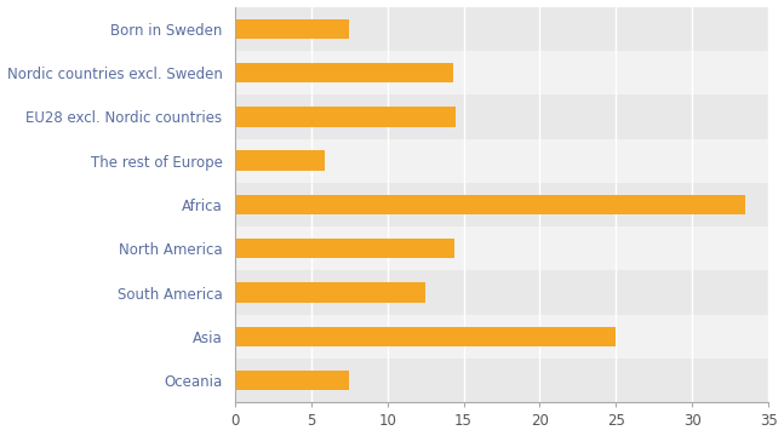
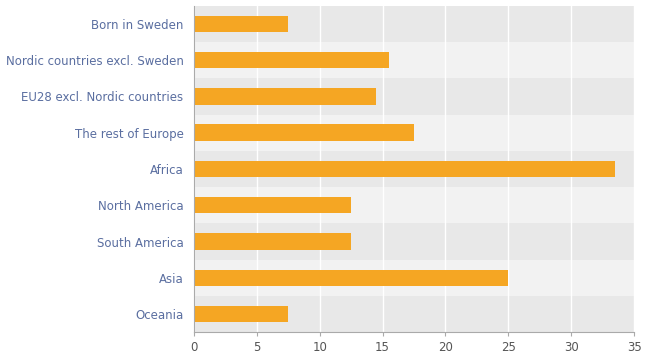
Nordic countries excl. Sweden: 14.3 -> 15.5
The rest of Europe: 5.9 -> 17.5
North America: 14.4 -> 12.5
